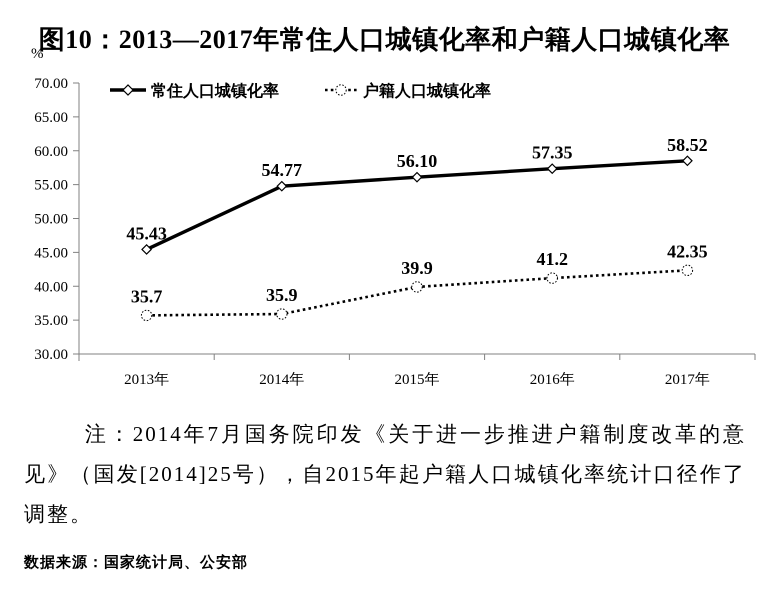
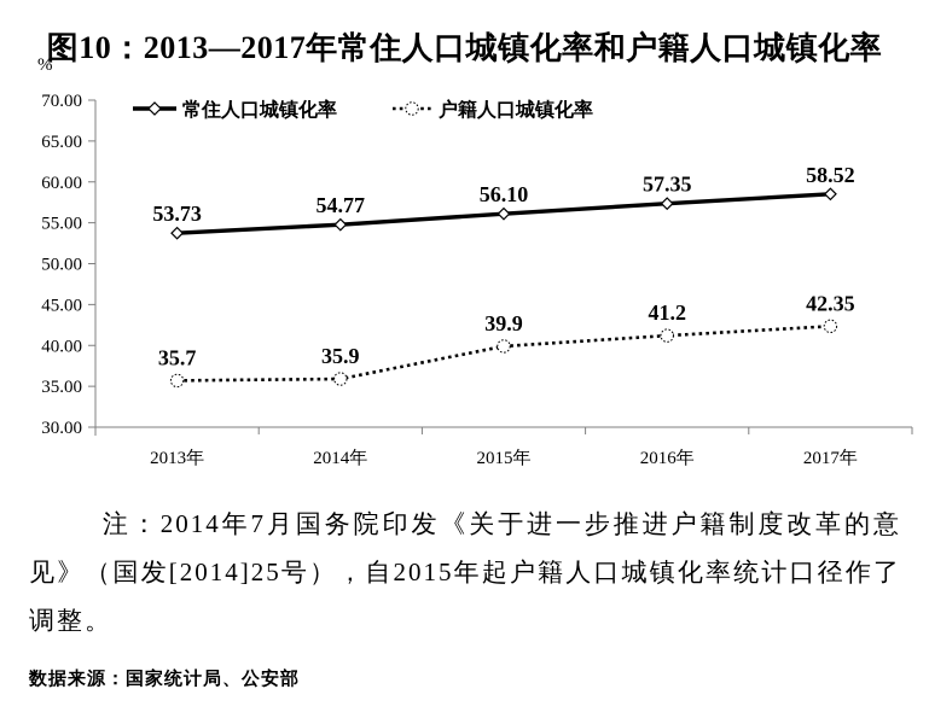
常住人口城镇化率/2013年: 45.43 -> 53.73
